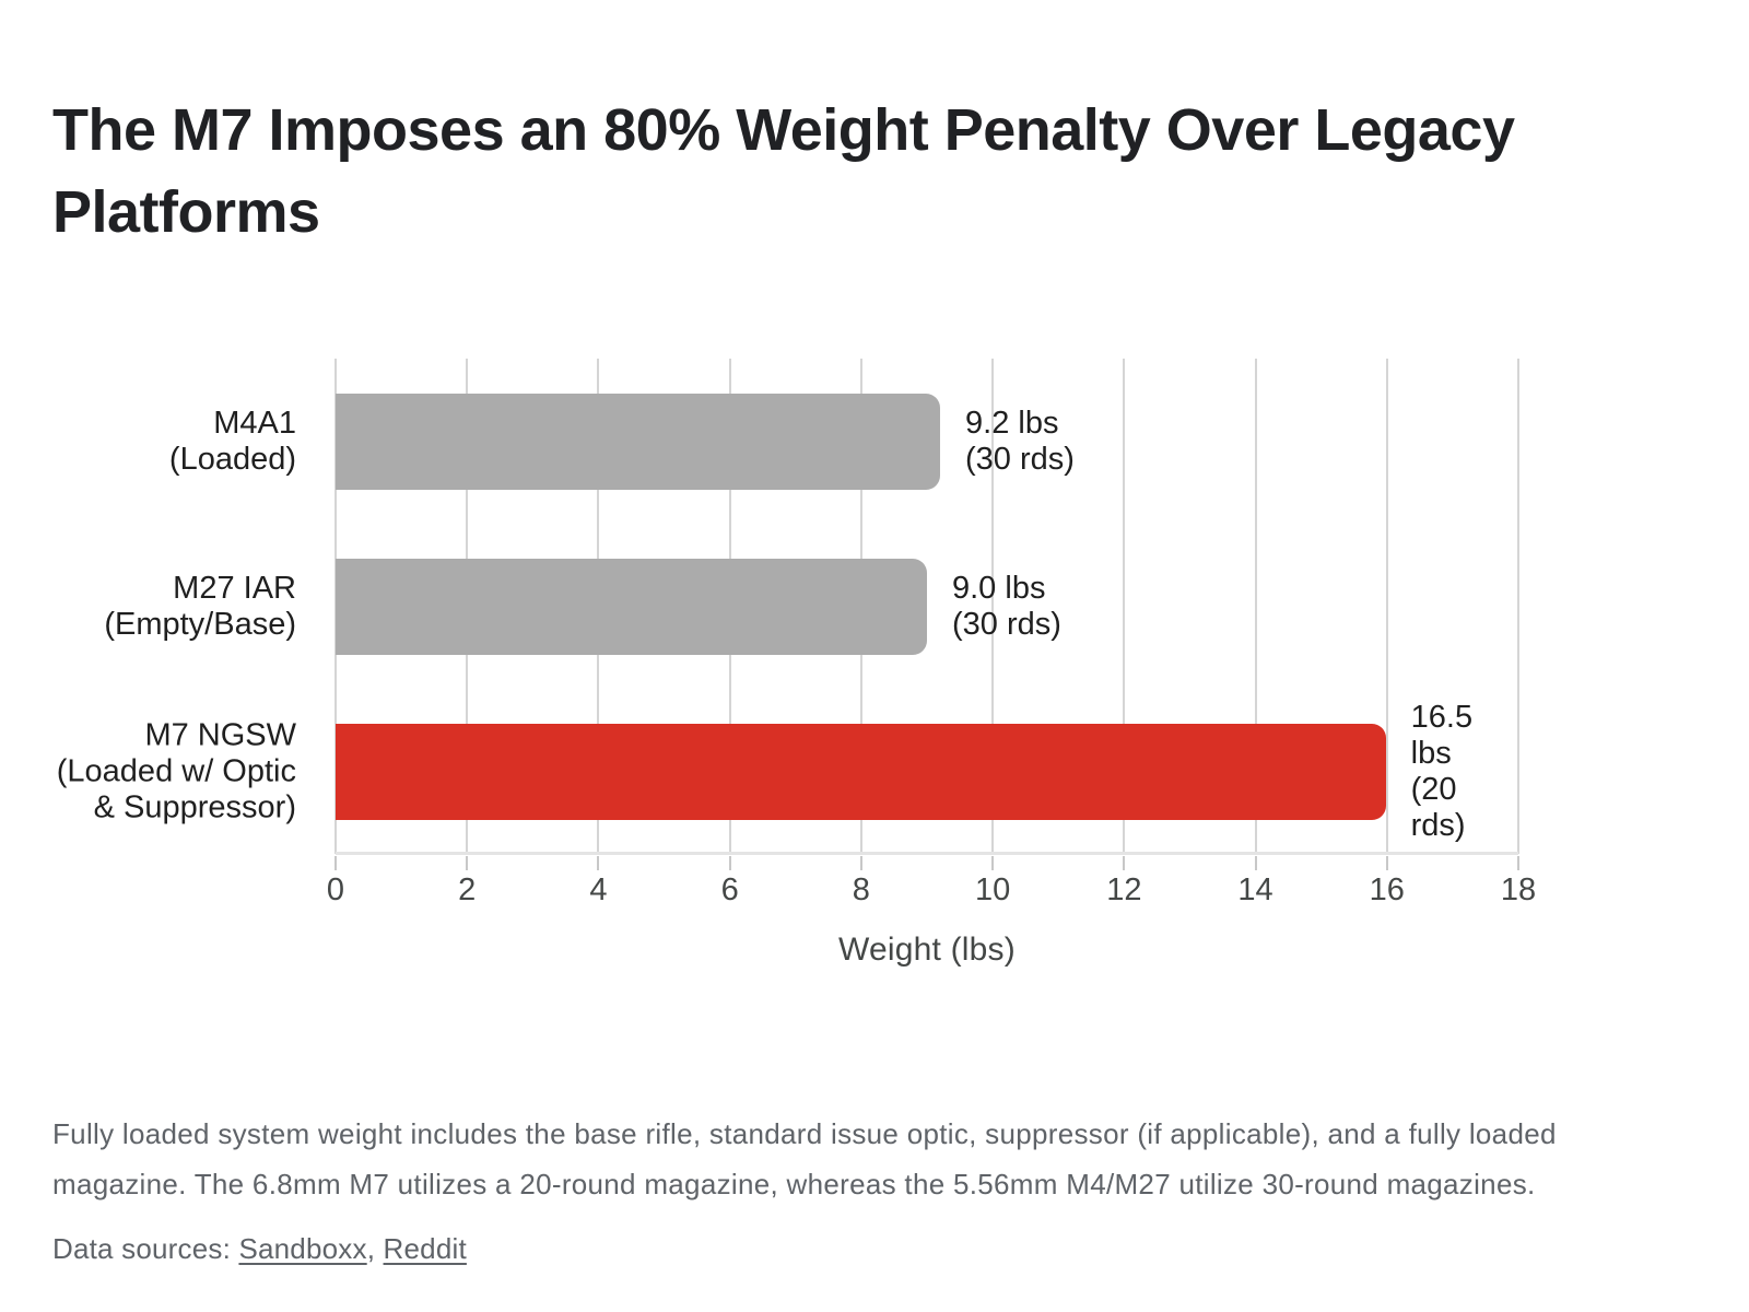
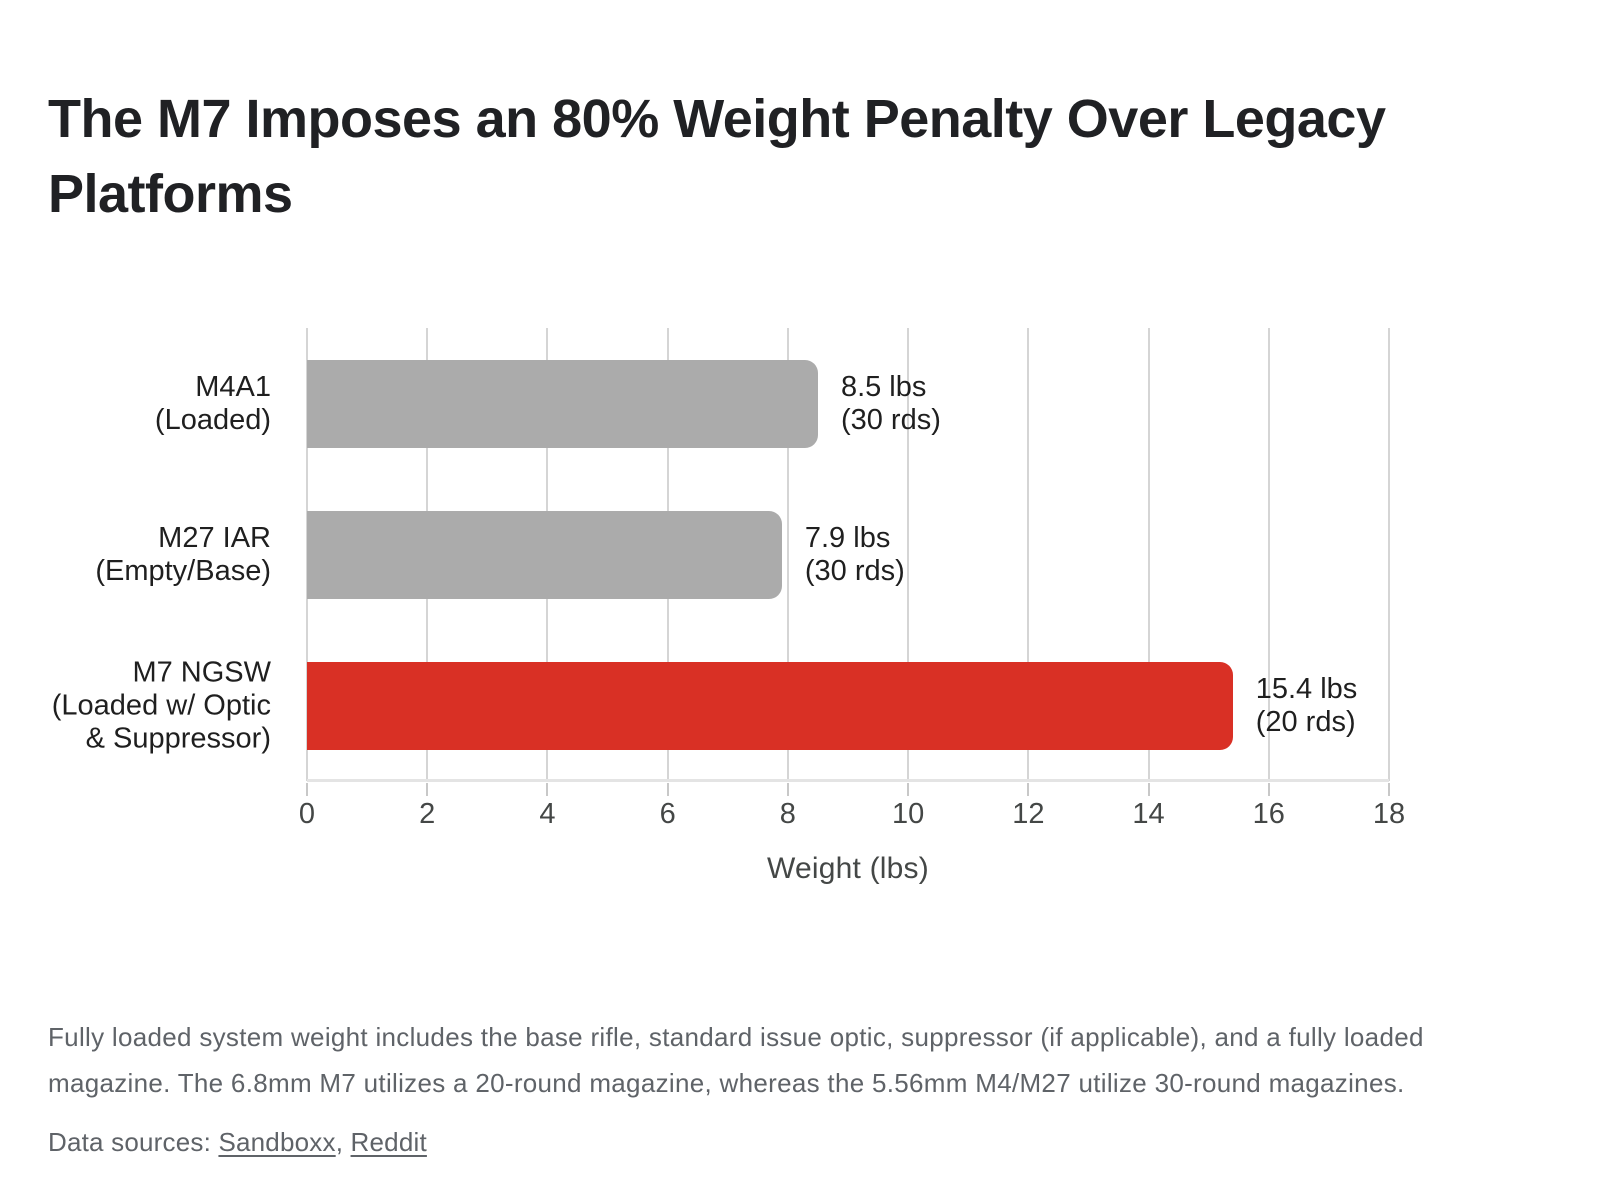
M4A1 (Loaded): 9.2 -> 8.5
M27 IAR (Empty/Base): 9.0 -> 7.9
M7 NGSW (Loaded w/ Optic & Suppressor): 16.5 -> 15.4
